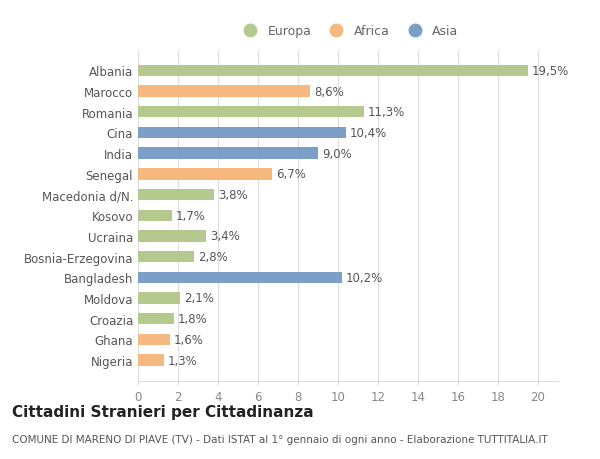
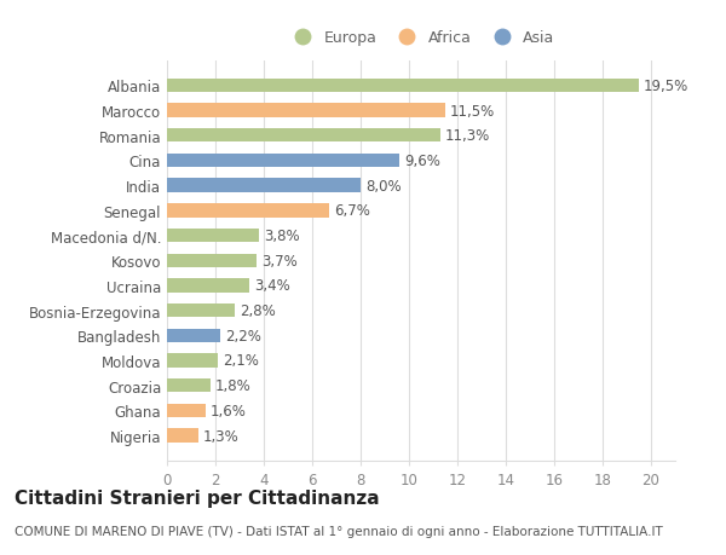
Marocco: 8,6% -> 11,5%
Cina: 10,4% -> 9,6%
India: 9,0% -> 8,0%
Kosovo: 1,7% -> 3,7%
Bangladesh: 10,2% -> 2,2%
